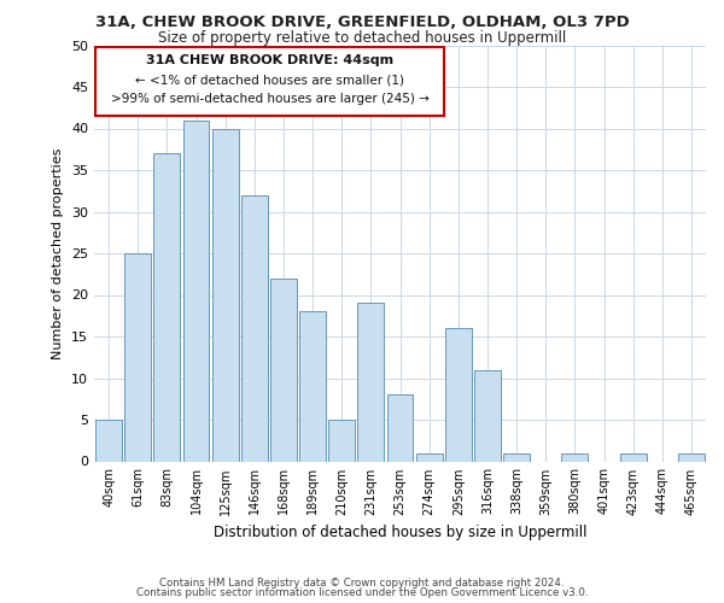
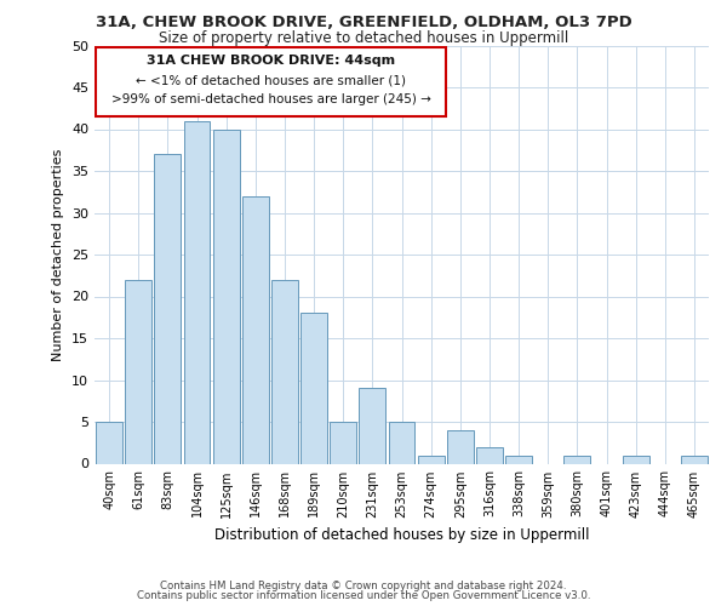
61sqm: 25 -> 22
231sqm: 19 -> 9
253sqm: 8 -> 5
295sqm: 16 -> 4
316sqm: 11 -> 2
